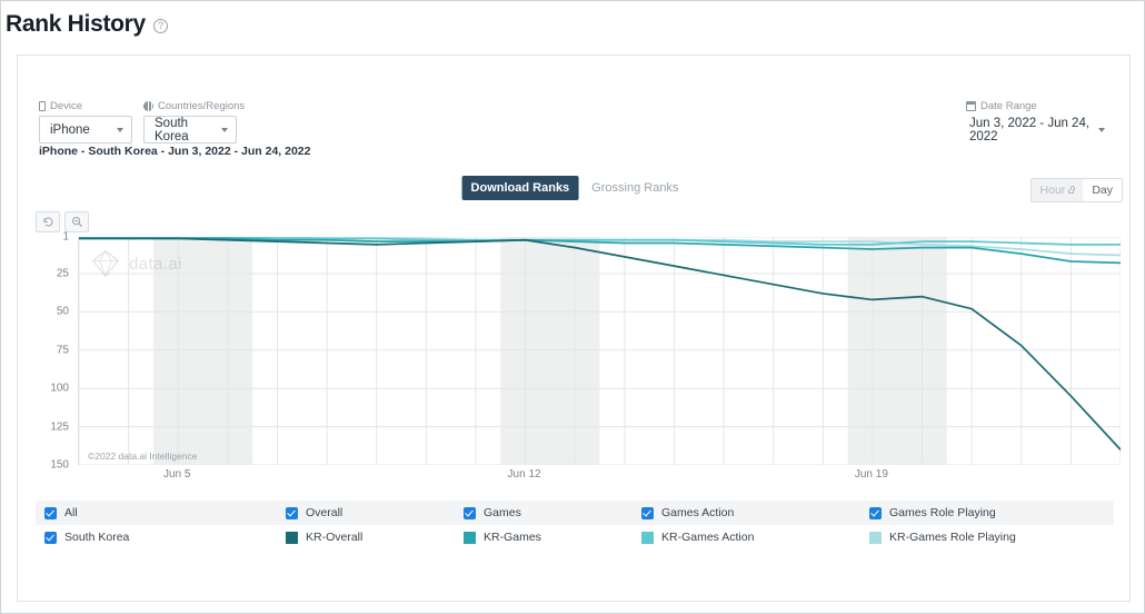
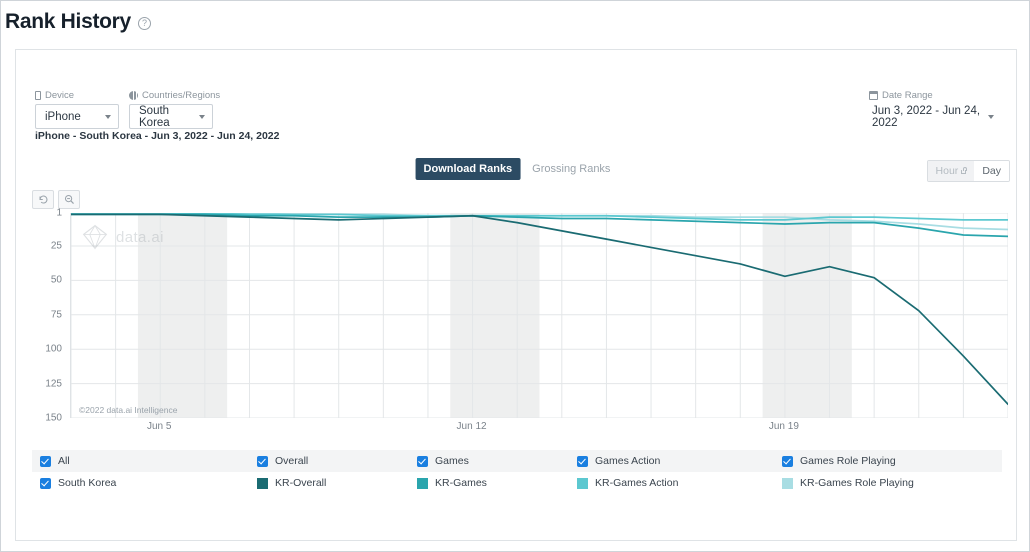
KR-Overall/Jun 19: 42 -> 47
